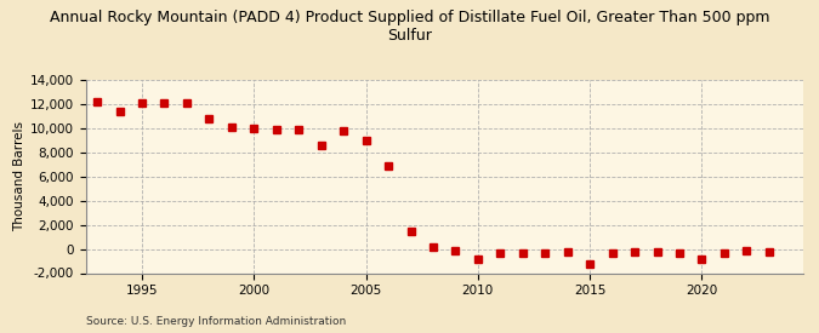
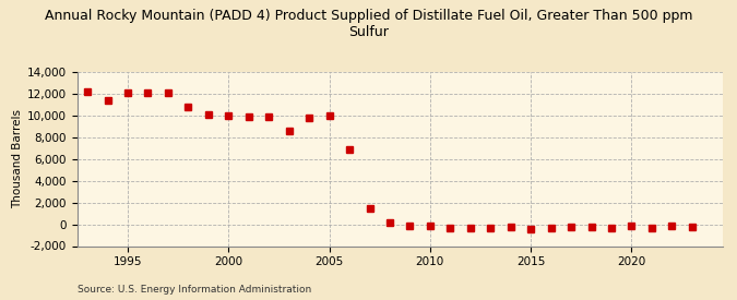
2005: 9,000 -> 10,000
2010: -800 -> -100
2015: -1,200 -> -400
2020: -800 -> -100
